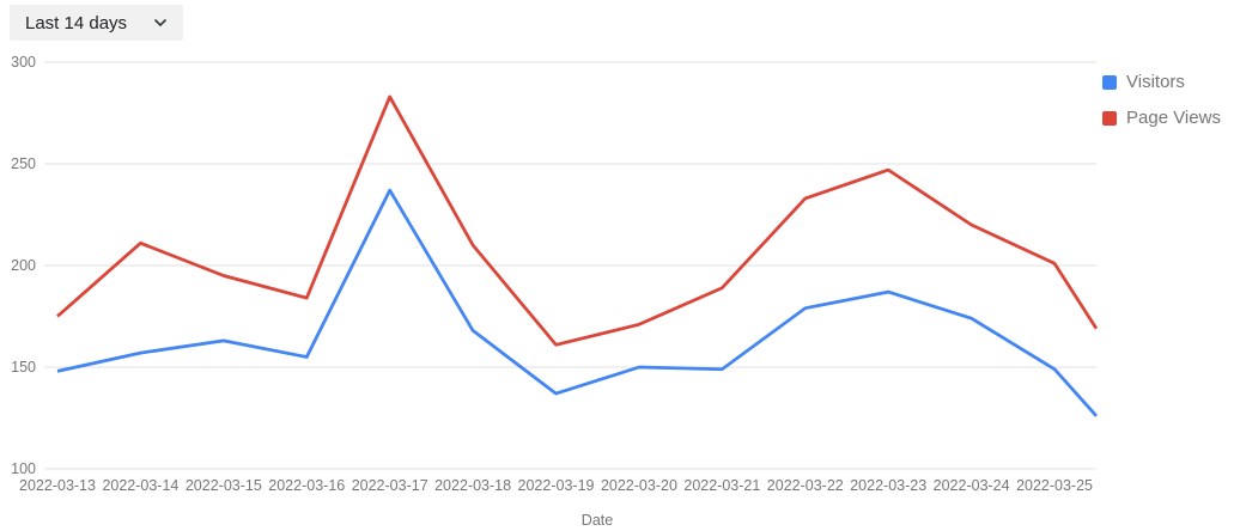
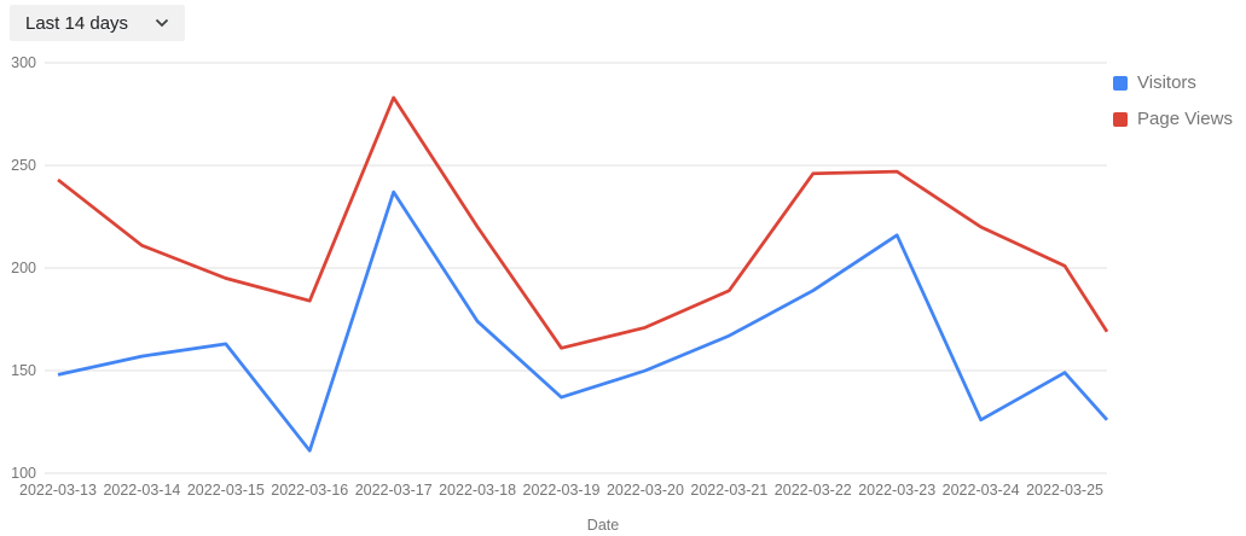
Page Views/2022-03-13: 175 -> 243
Visitors/2022-03-16: 155 -> 111
Visitors/2022-03-18: 168 -> 174
Page Views/2022-03-18: 210 -> 220
Visitors/2022-03-21: 149 -> 167
Visitors/2022-03-22: 179 -> 189
Page Views/2022-03-22: 233 -> 246
Visitors/2022-03-23: 187 -> 216
Visitors/2022-03-24: 174 -> 126
